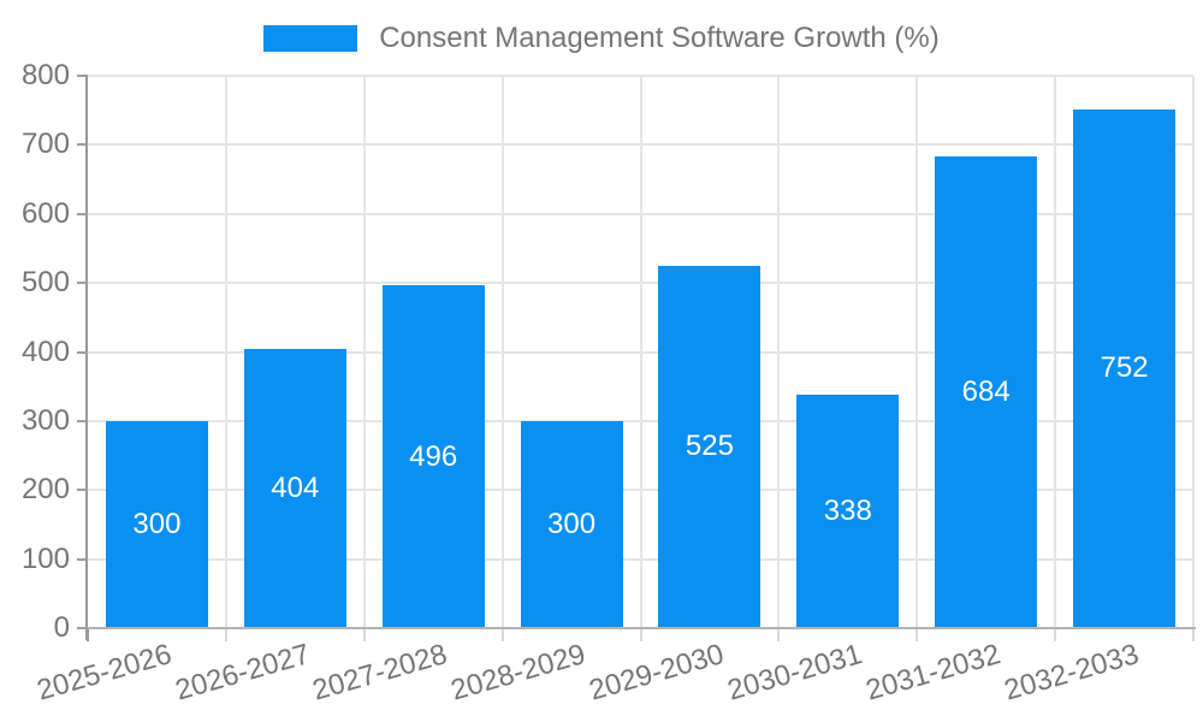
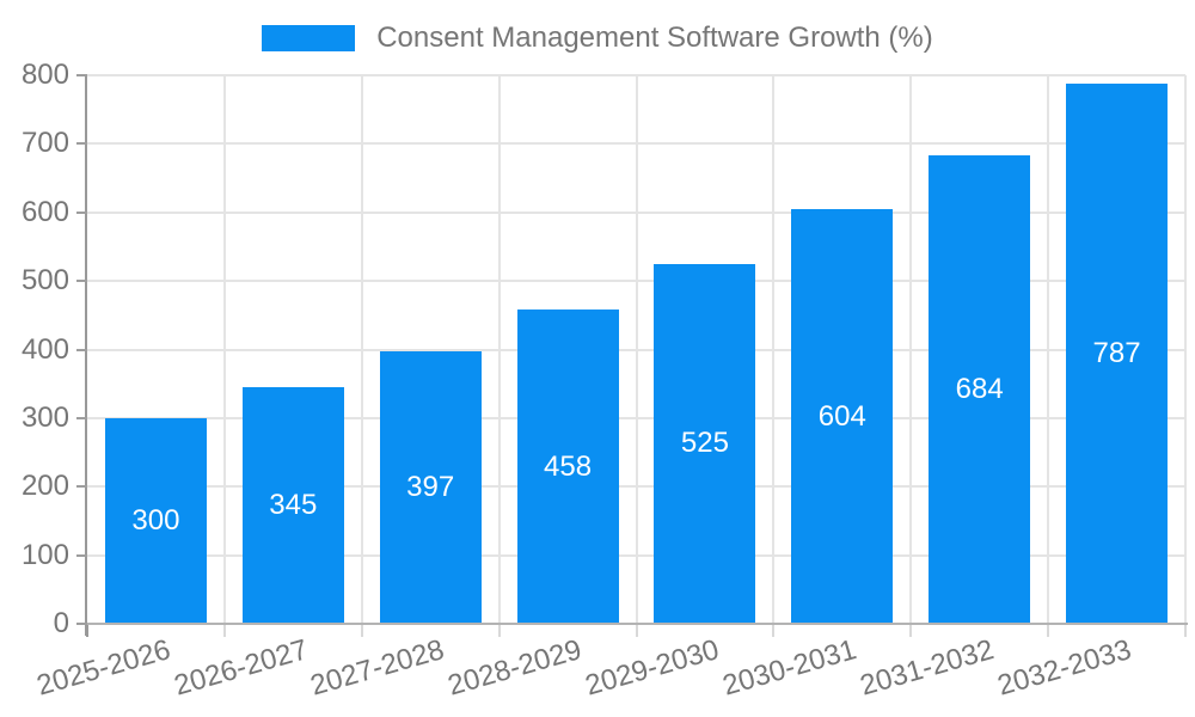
2026-2027: 404 -> 345
2027-2028: 496 -> 397
2028-2029: 300 -> 458
2030-2031: 338 -> 604
2032-2033: 752 -> 787
